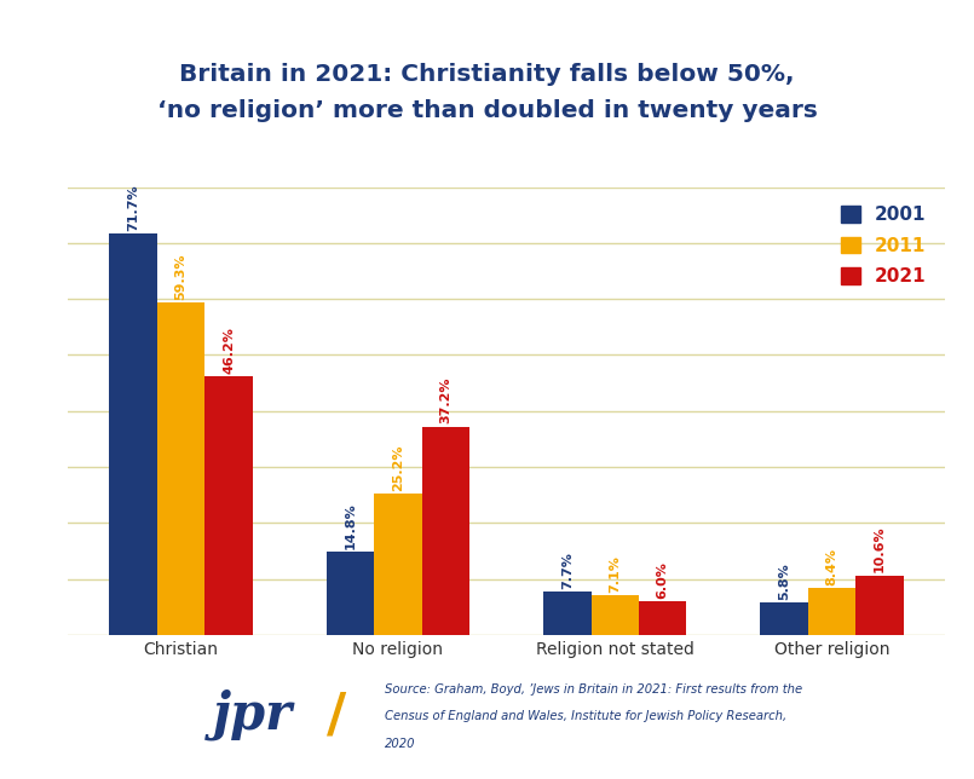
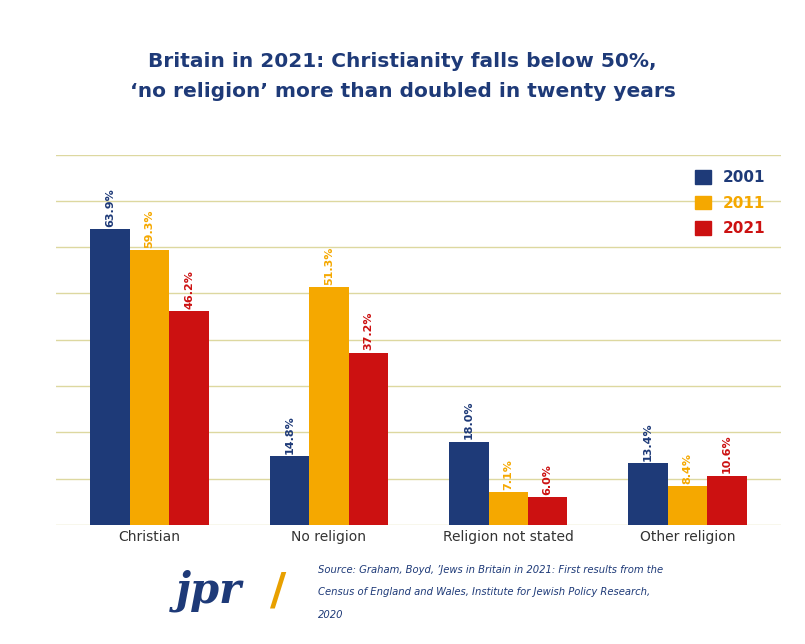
2001/Christian: 71.7% -> 63.9%
2011/No religion: 25.2% -> 51.3%
2001/Religion not stated: 7.7% -> 18.0%
2001/Other religion: 5.8% -> 13.4%
